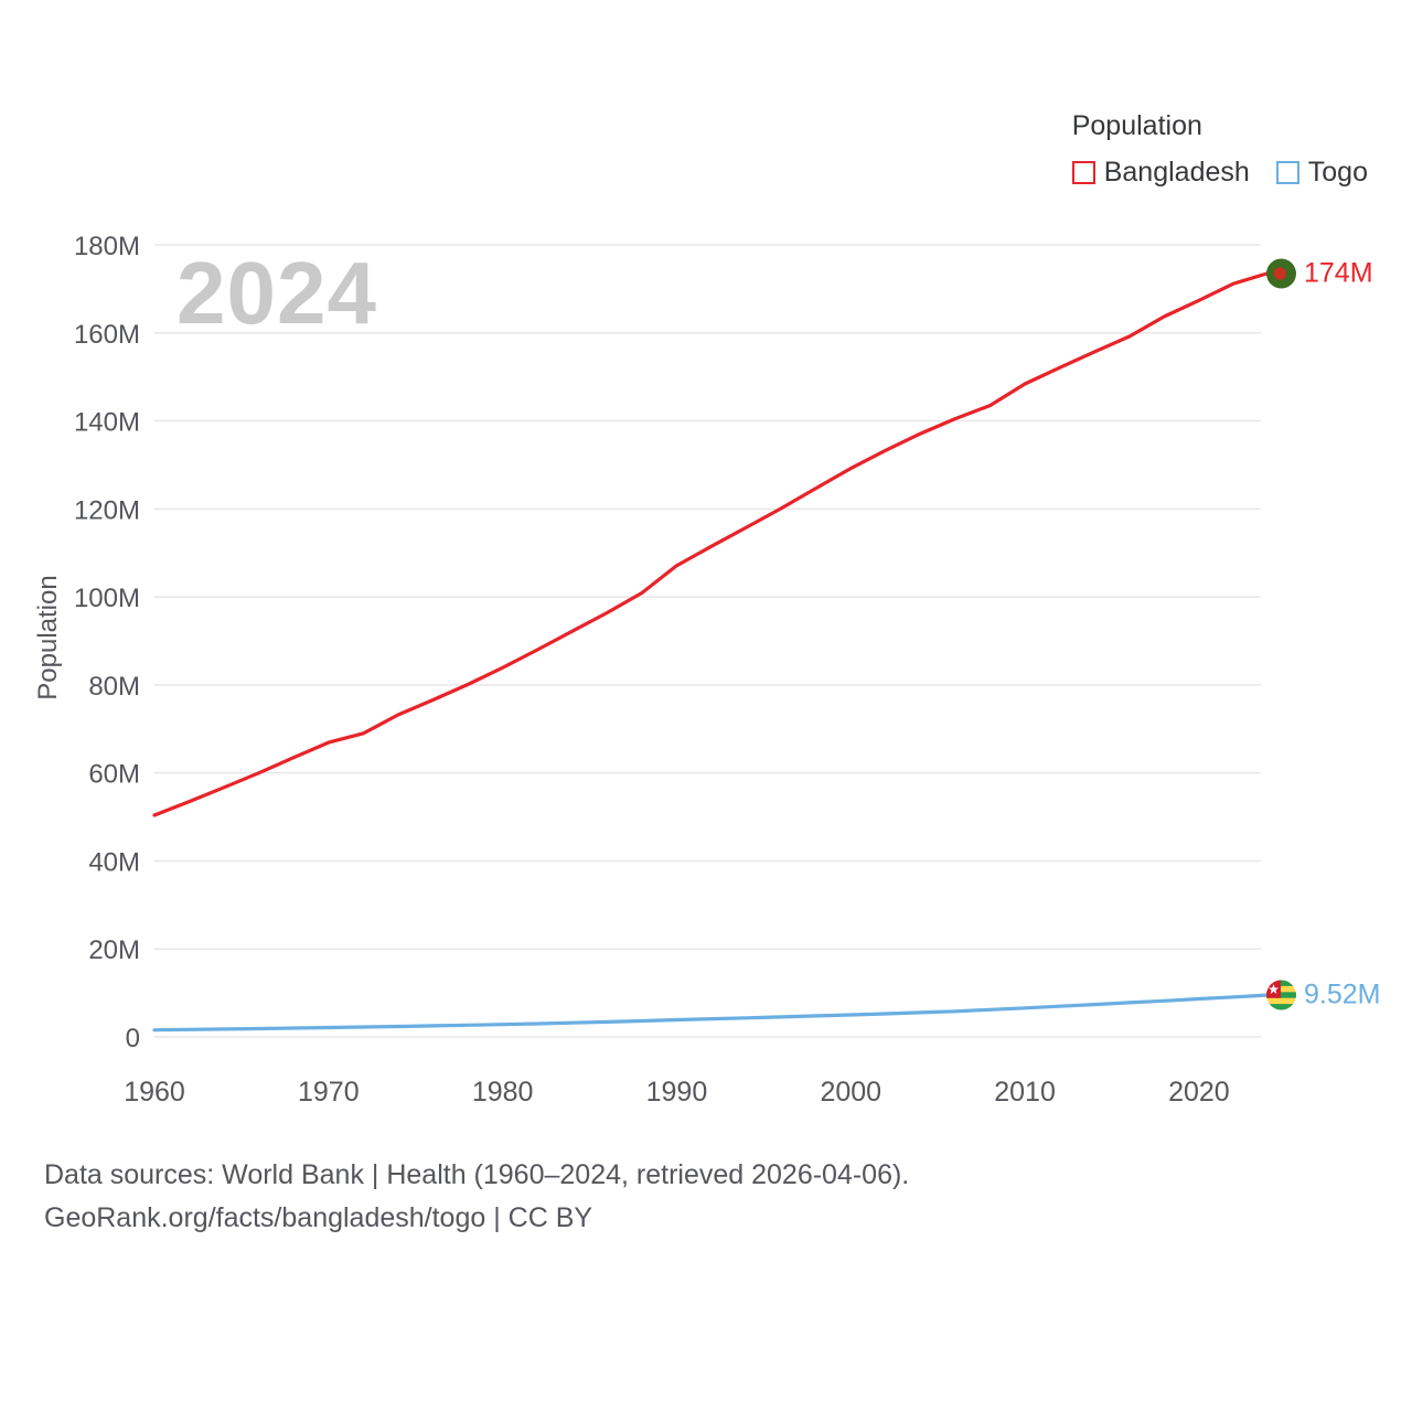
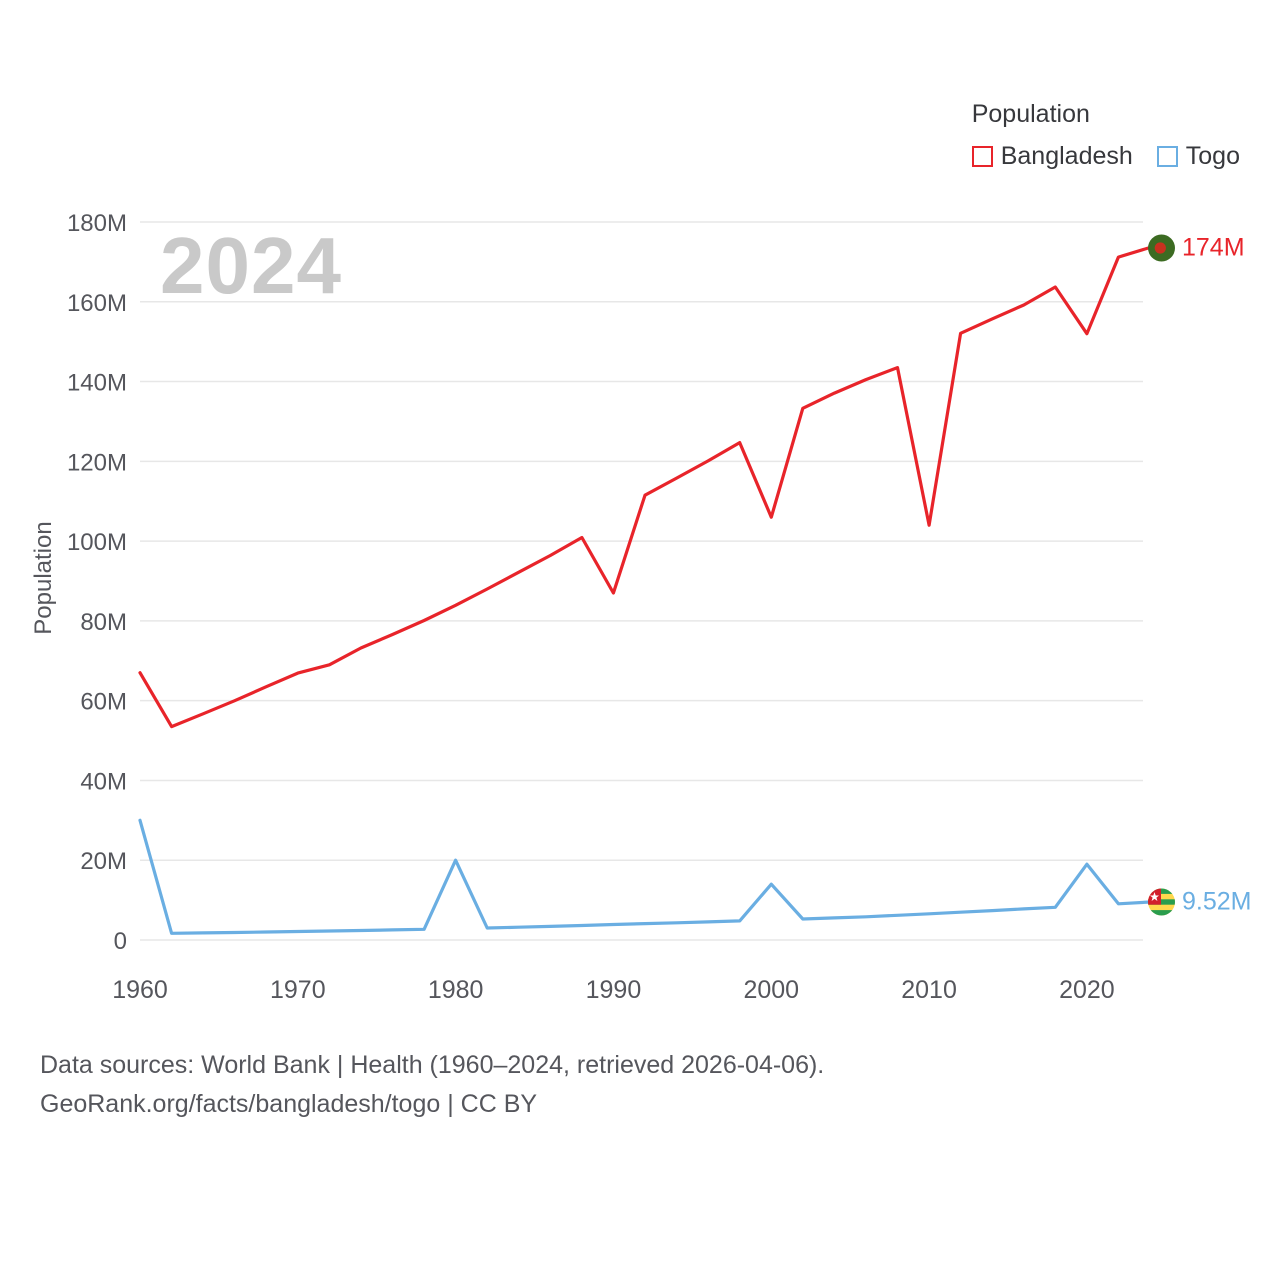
Bangladesh/1960: 50M -> 67M
Togo/1960: 2M -> 30M
Togo/1980: 3M -> 20M
Bangladesh/1990: 107M -> 87M
Bangladesh/2000: 129M -> 106M
Togo/2000: 5M -> 14M
Bangladesh/2010: 148M -> 104M
Bangladesh/2020: 167M -> 152M
Togo/2020: 9M -> 19M
